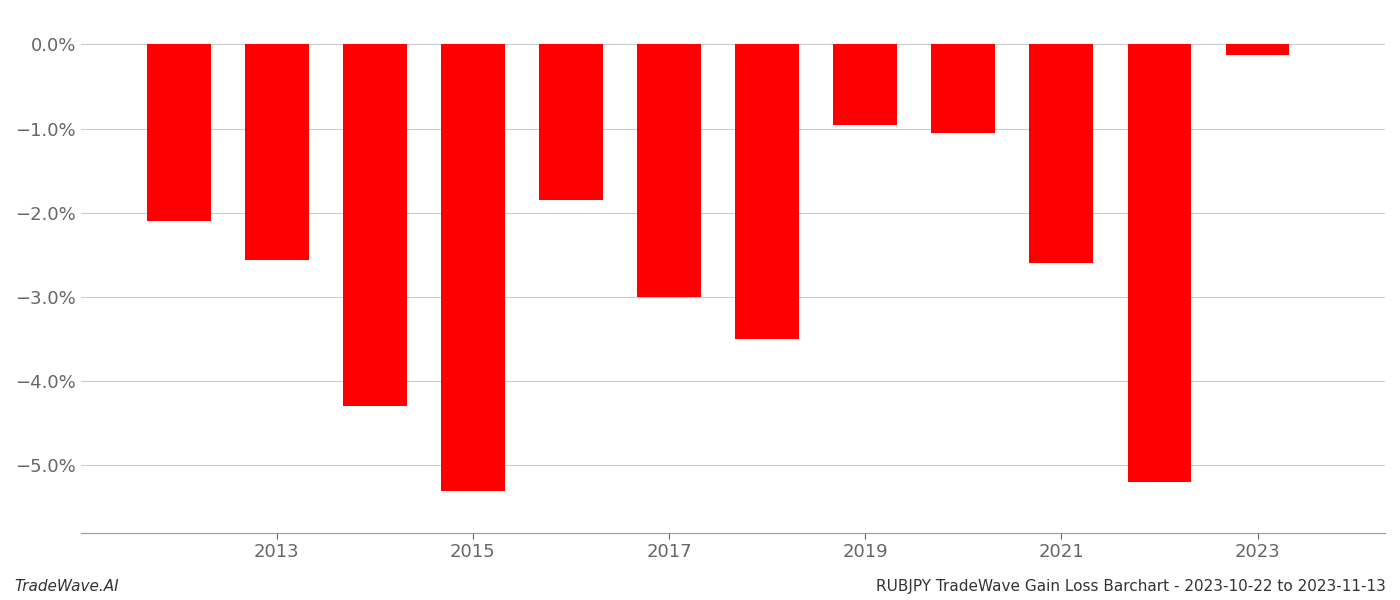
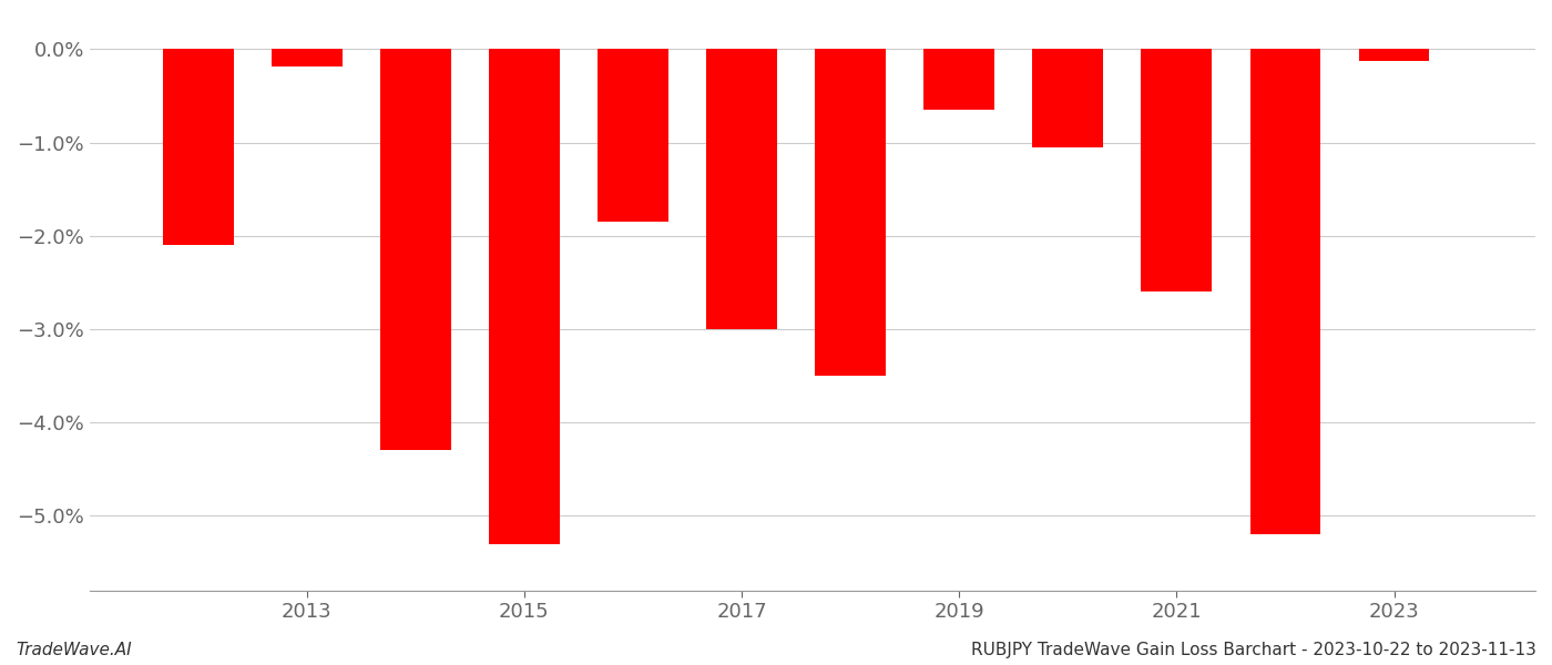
2013: -2.56% -> -0.18%
2019: -0.96% -> -0.65%
